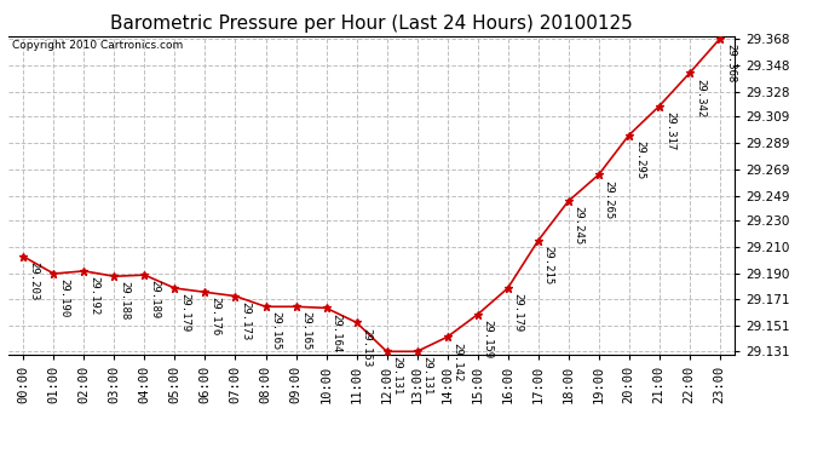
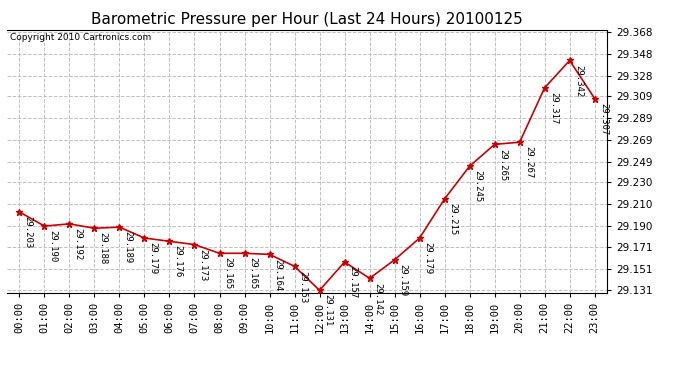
13:00: 29.131 -> 29.157
20:00: 29.295 -> 29.267
23:00: 29.368 -> 29.307
